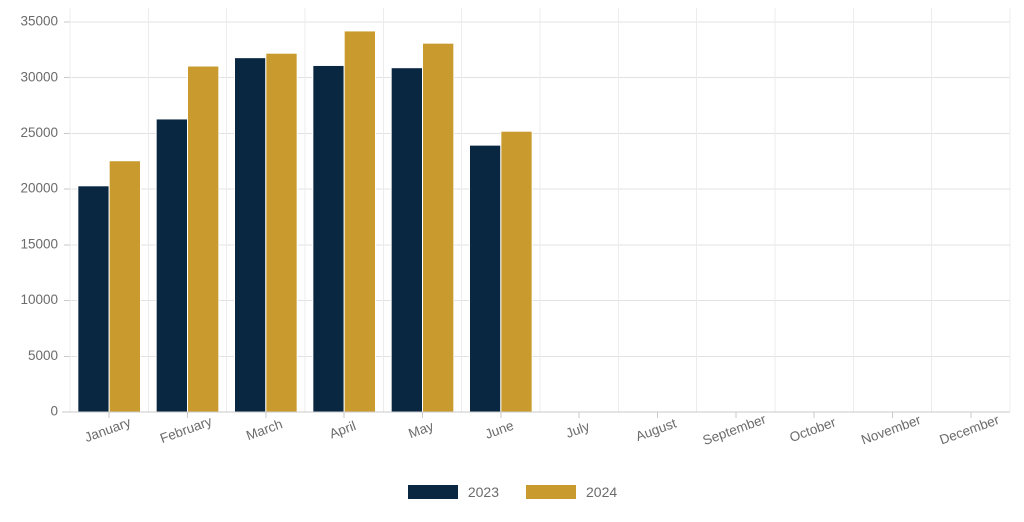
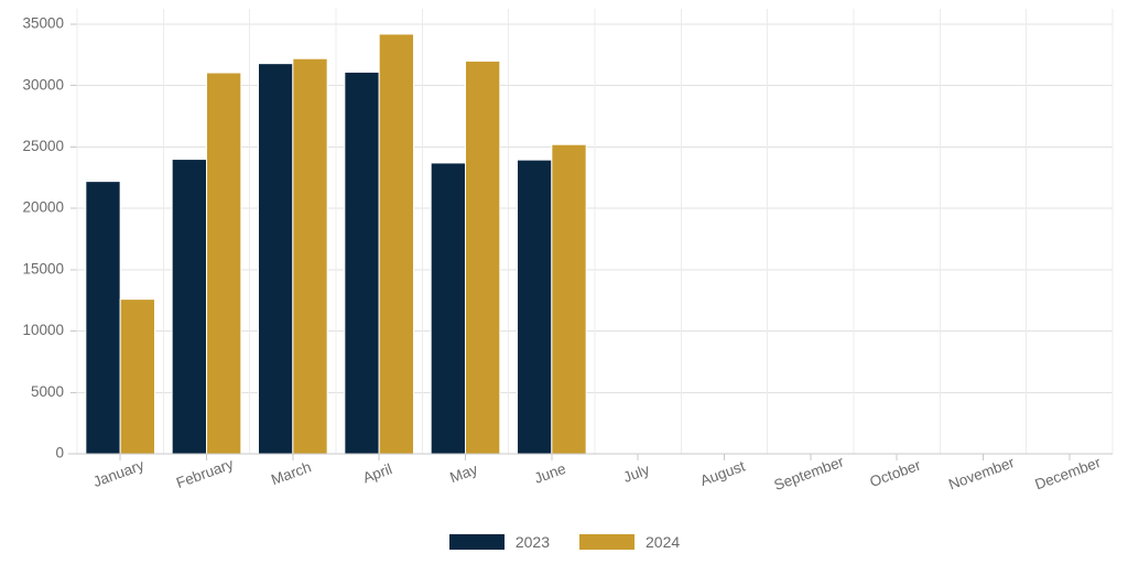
2023/January: 20300 -> 22200
2024/January: 22600 -> 12600
2023/February: 26300 -> 24000
2023/May: 30900 -> 23700
2024/May: 33100 -> 32000
